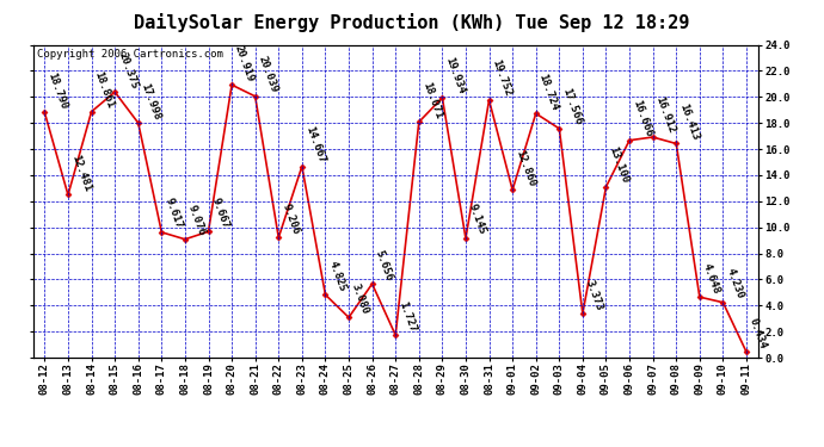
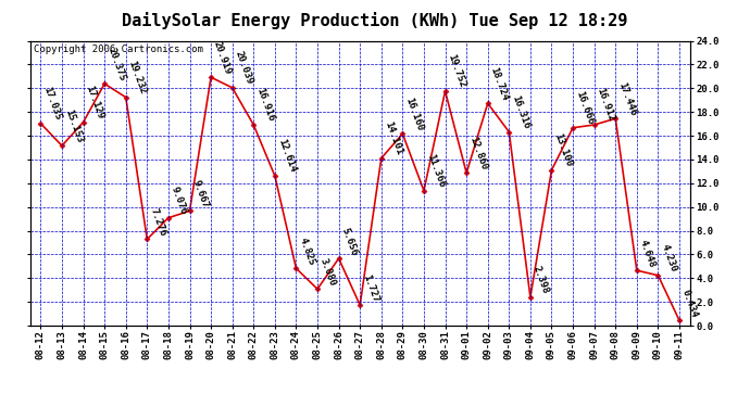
08-12: 18.790 -> 17.035
08-13: 12.481 -> 15.153
08-14: 18.861 -> 17.129
08-16: 17.998 -> 19.232
08-17: 9.617 -> 7.276
08-22: 9.206 -> 16.916
08-23: 14.667 -> 12.614
08-28: 18.071 -> 14.101
08-29: 19.934 -> 16.160
08-30: 9.145 -> 11.366
09-03: 17.566 -> 16.316
09-04: 3.373 -> 2.398
09-08: 16.413 -> 17.446
